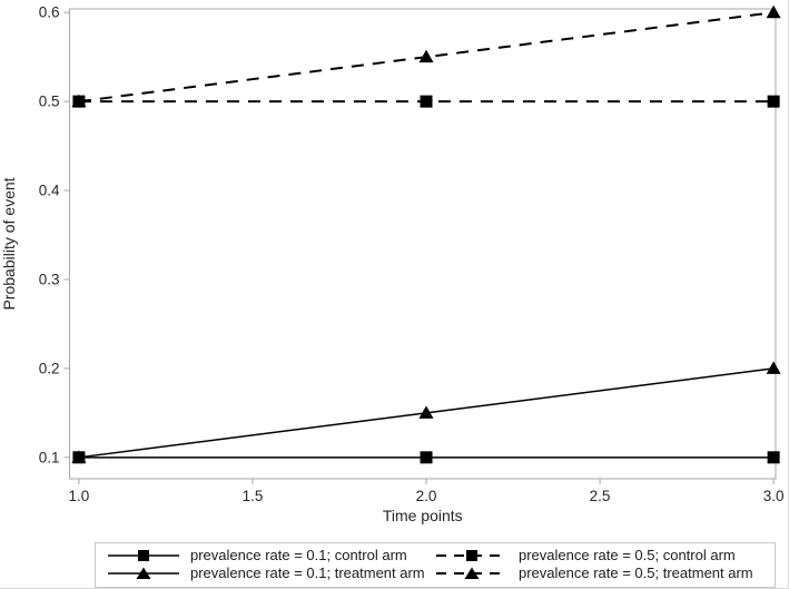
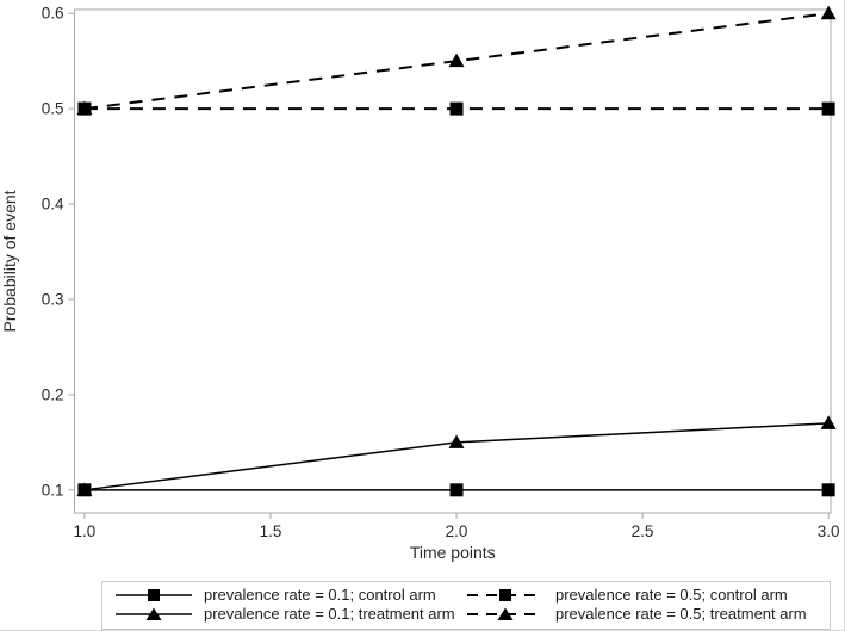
prevalence rate = 0.1; treatment arm/3.0: 0.20 -> 0.17
